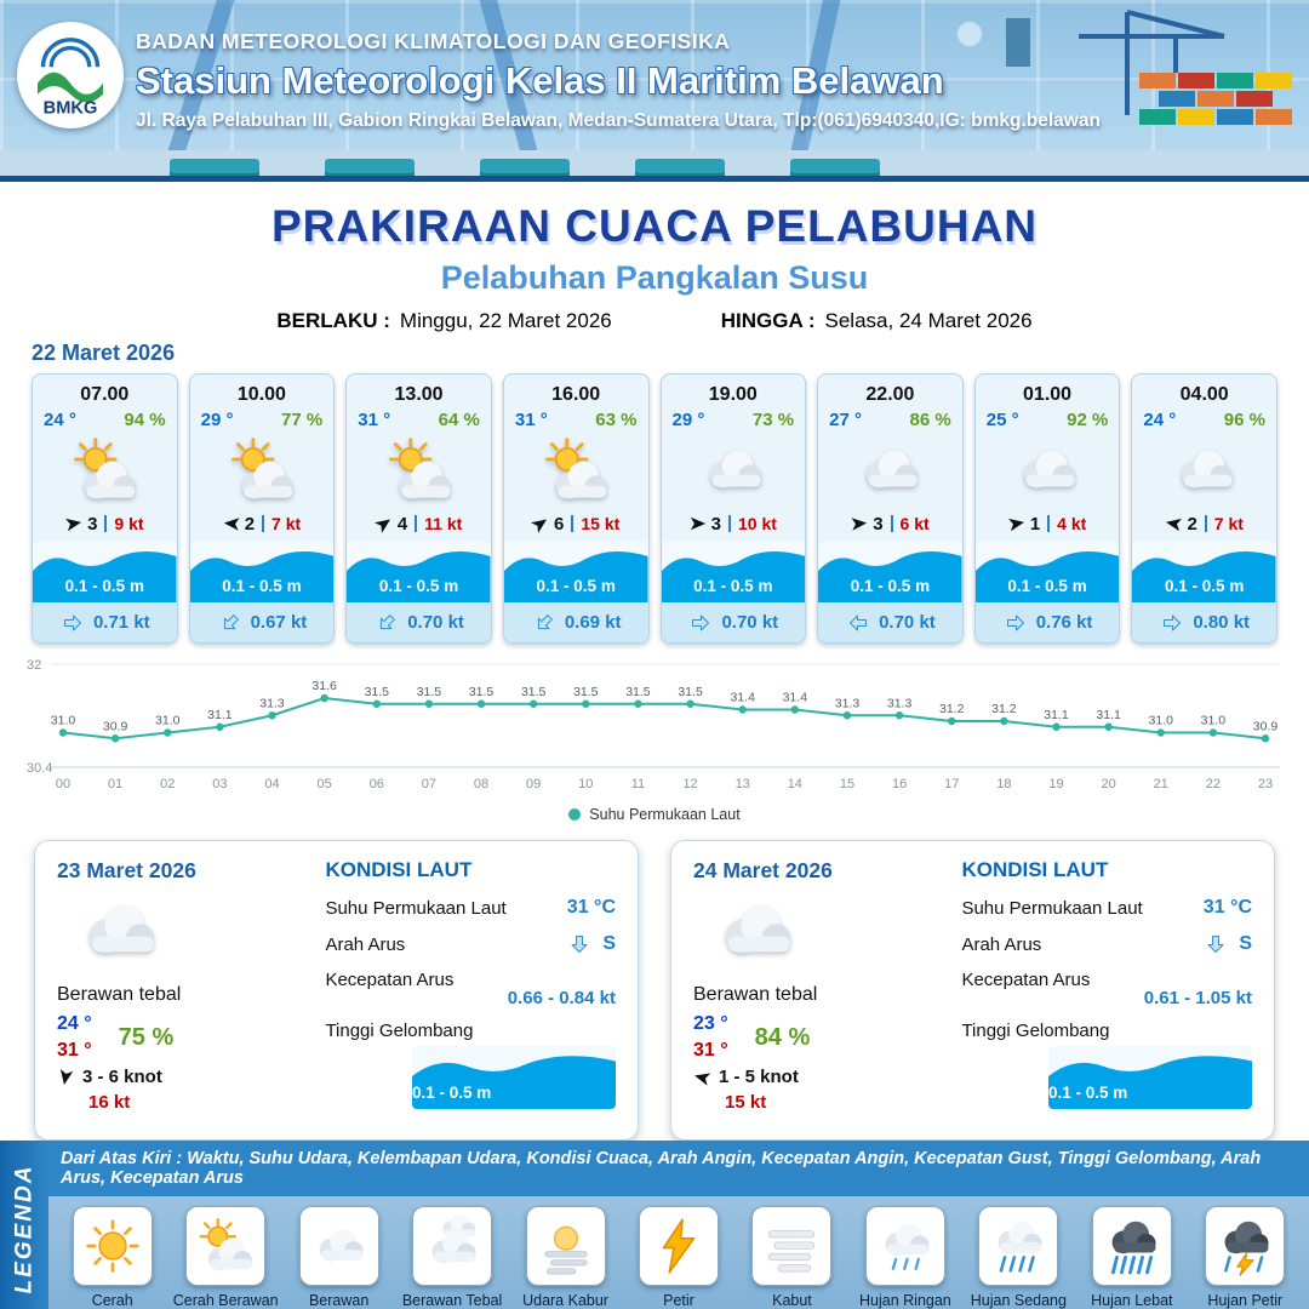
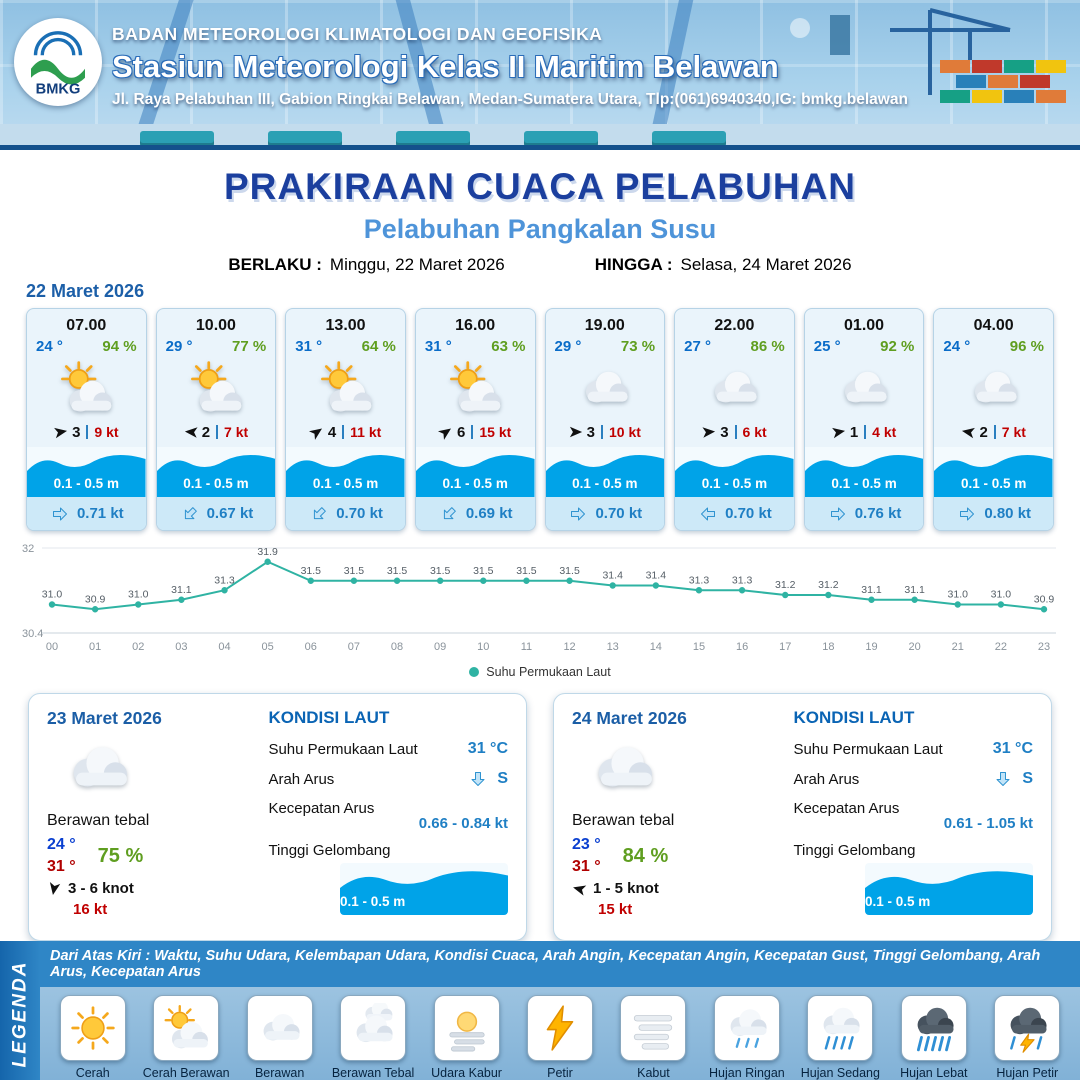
05: 31.6 -> 31.9
